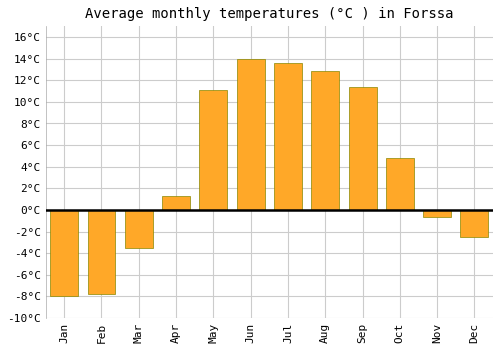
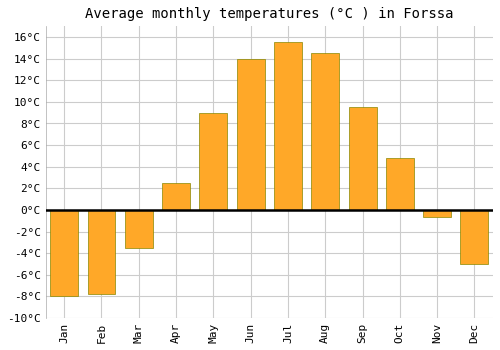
Apr: 1.3°C -> 2.5°C
May: 11.1°C -> 9.0°C
Jul: 13.6°C -> 15.5°C
Aug: 12.9°C -> 14.5°C
Sep: 11.4°C -> 9.5°C
Dec: -2.5°C -> -5.0°C
